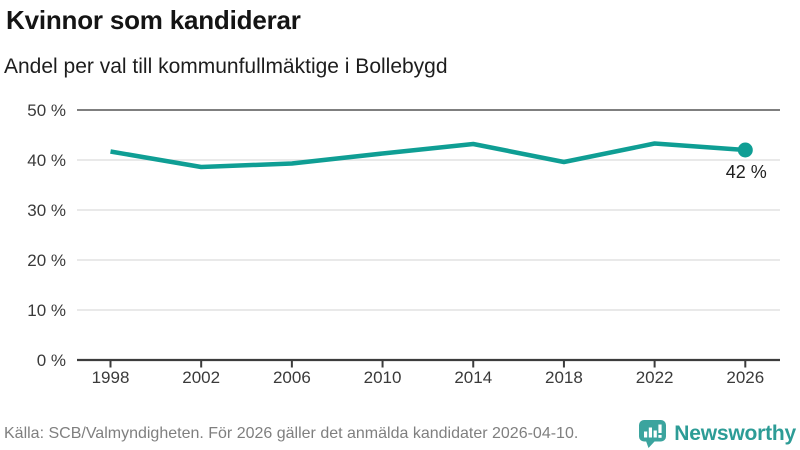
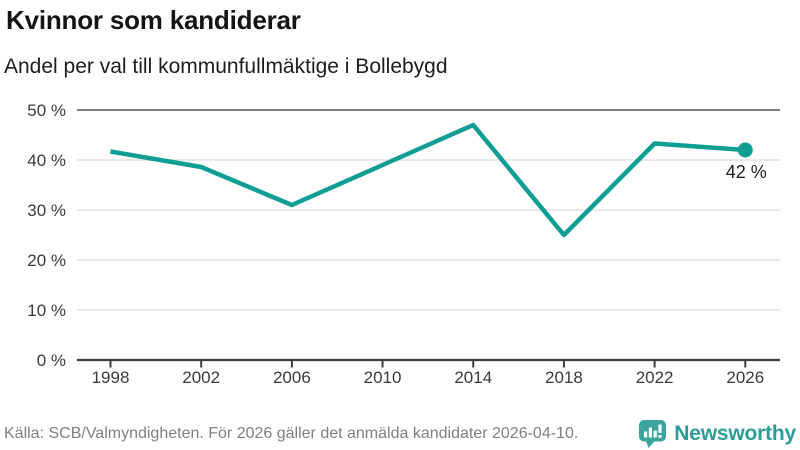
2006: 39% -> 31%
2010: 41% -> 39%
2014: 43% -> 47%
2018: 40% -> 25%
